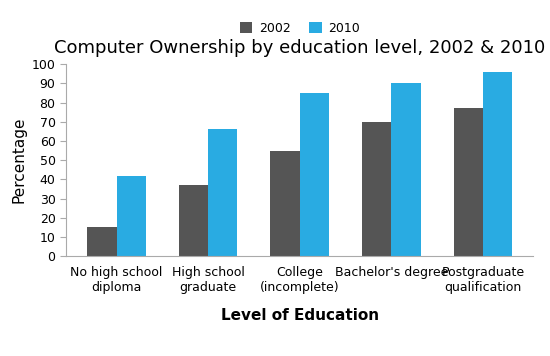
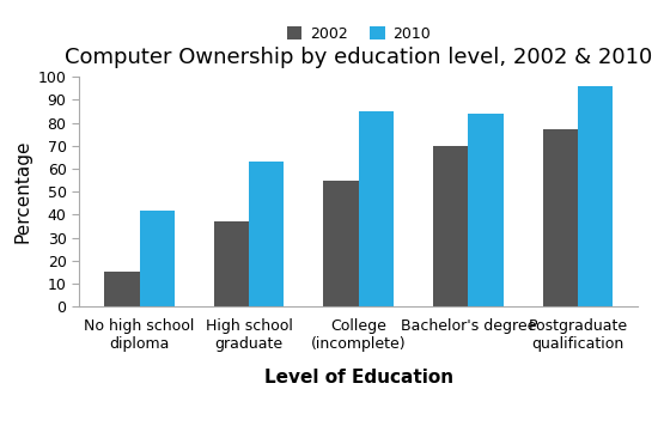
2010/High school graduate: 66 -> 63
2010/Bachelor's degree: 90 -> 84
